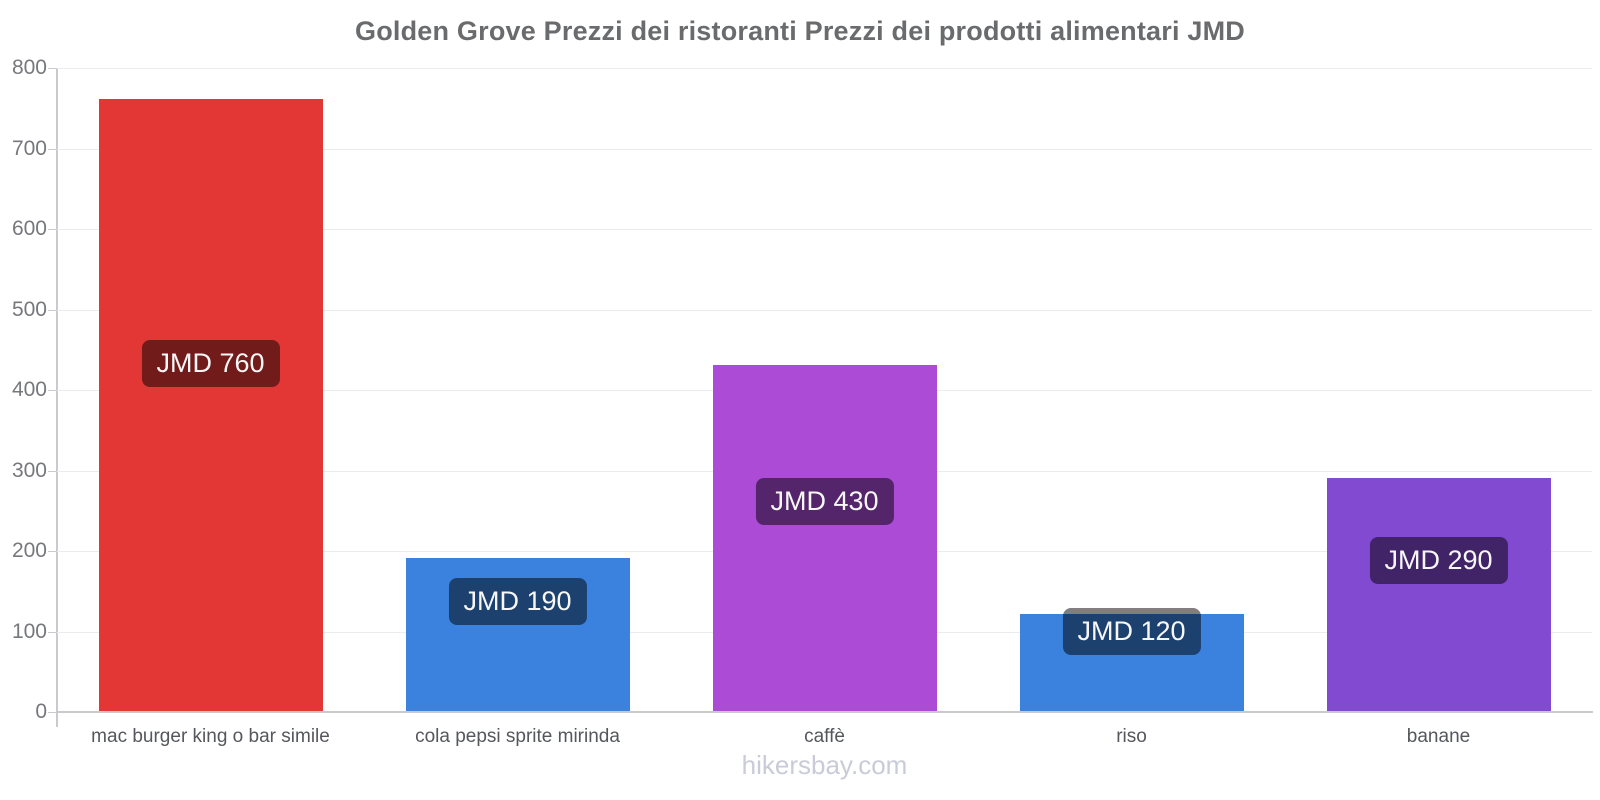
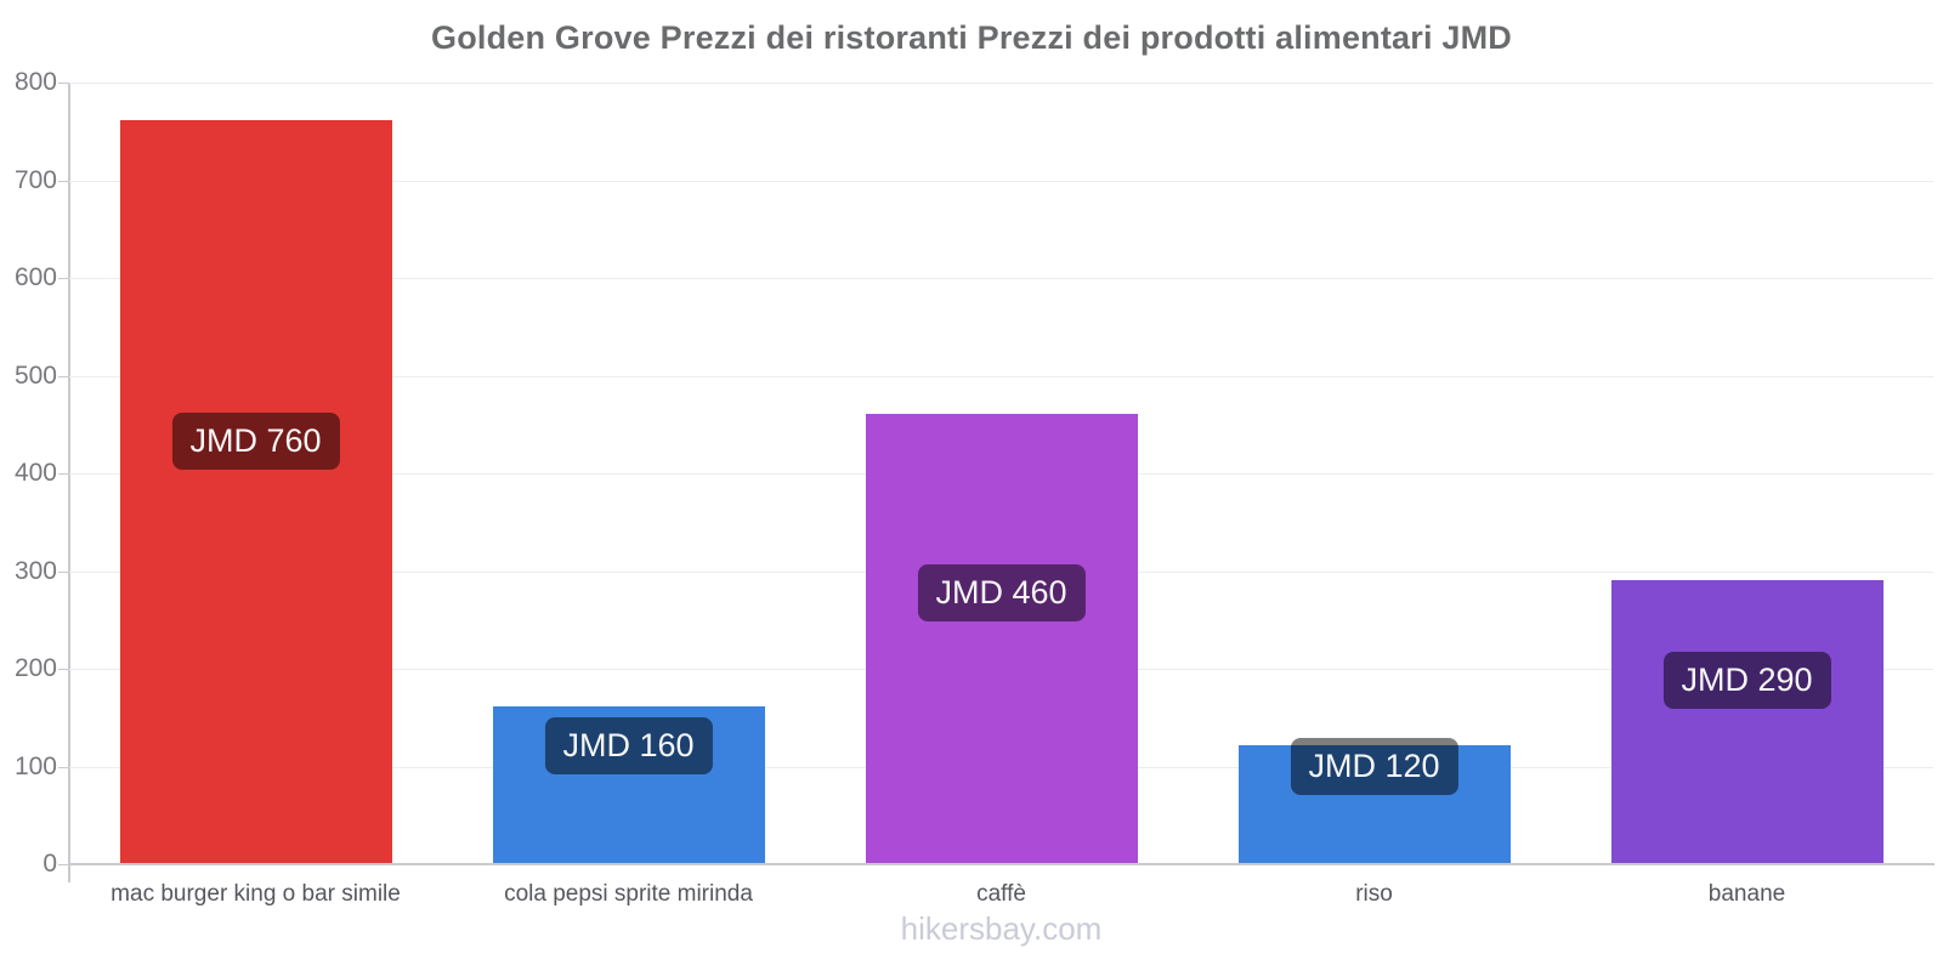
cola pepsi sprite mirinda: 190 -> 160
caffè: 430 -> 460
